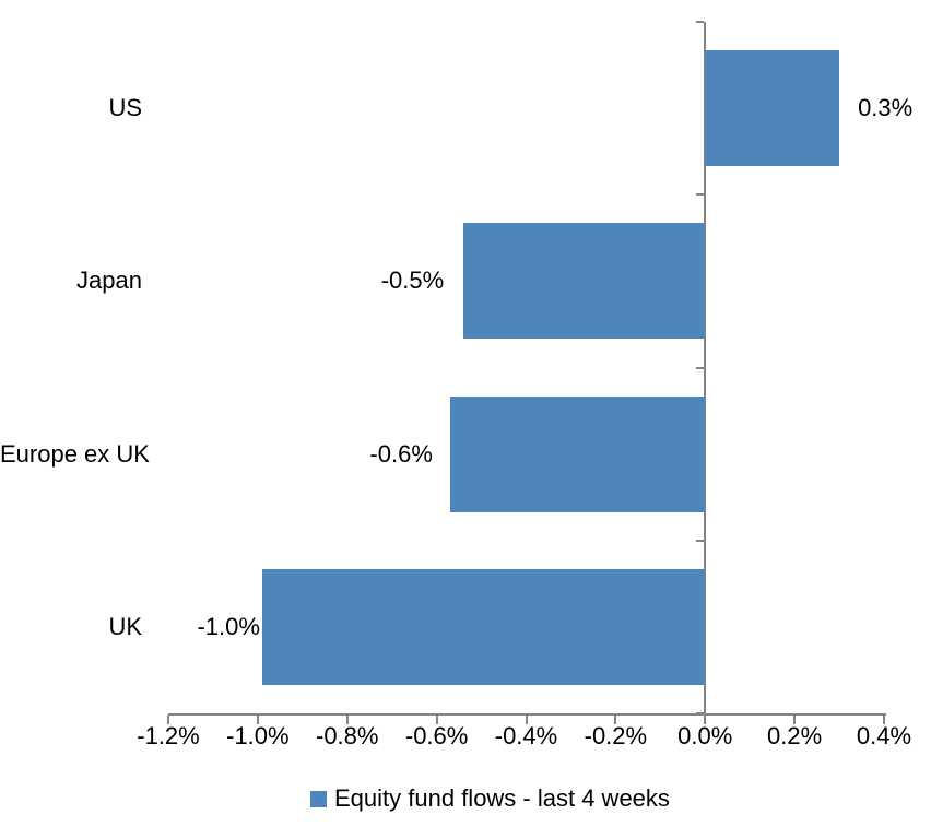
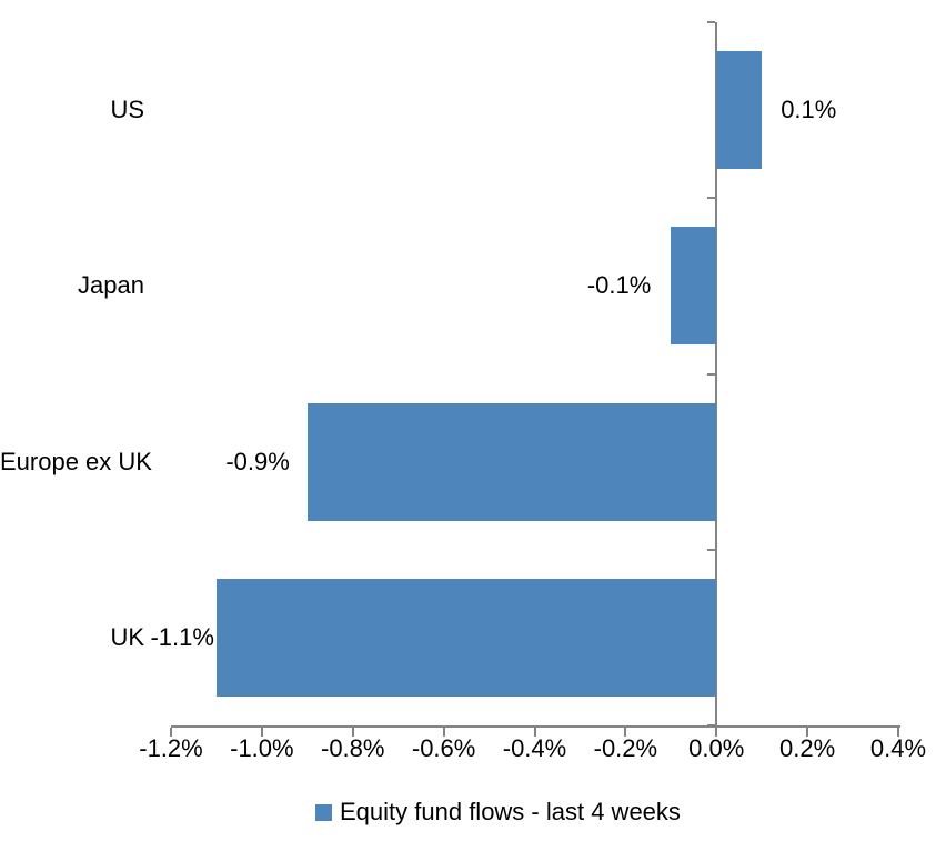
US: 0.3% -> 0.1%
Japan: -0.5% -> -0.1%
Europe ex UK: -0.6% -> -0.9%
UK: -1.0% -> -1.1%
